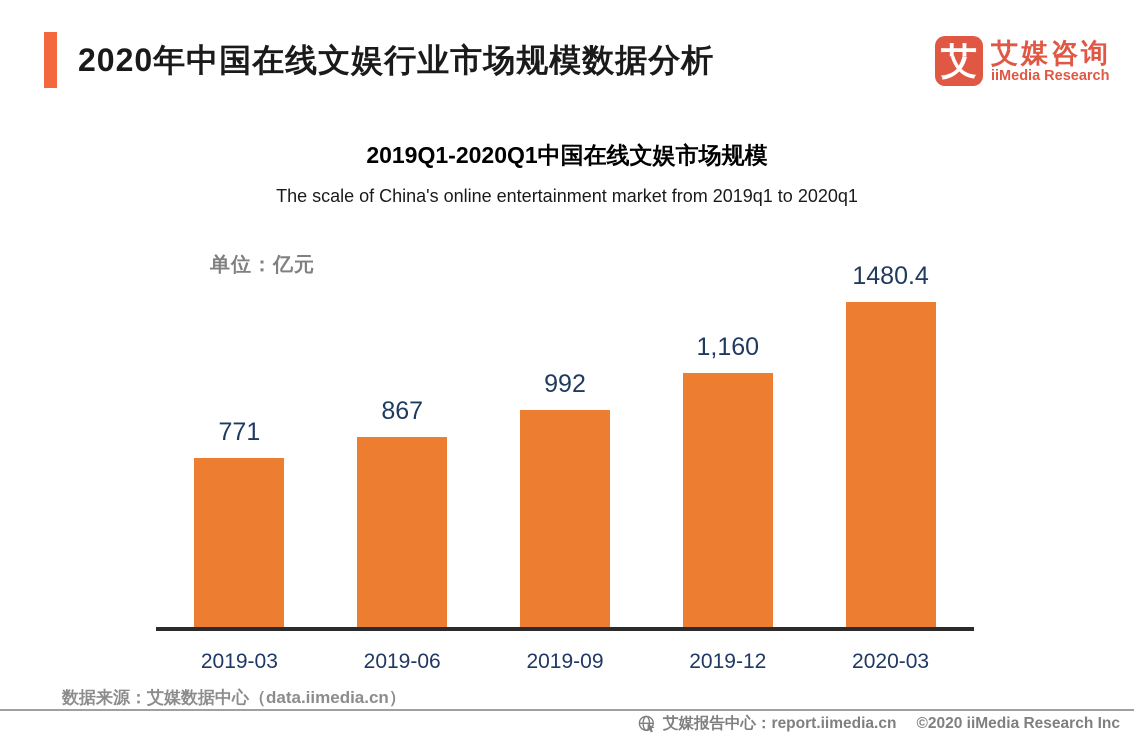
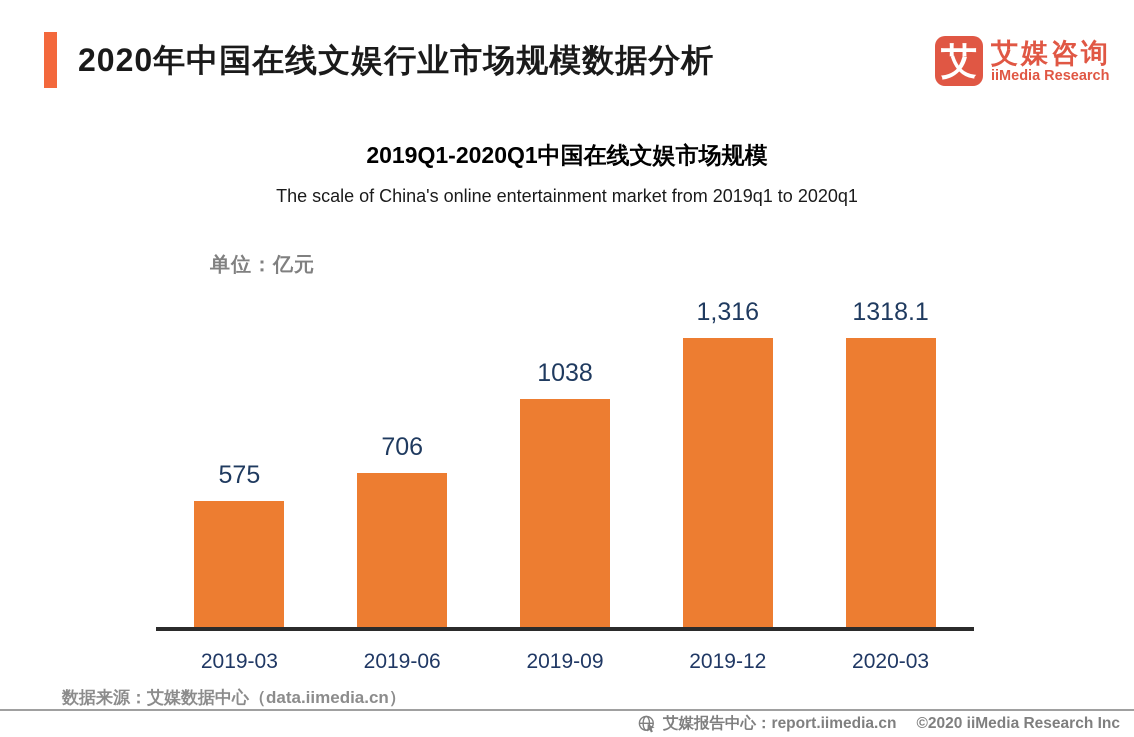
2019-03: 771 -> 575
2019-06: 867 -> 706
2019-09: 992 -> 1038
2019-12: 1,160 -> 1,316
2020-03: 1480.4 -> 1318.1
